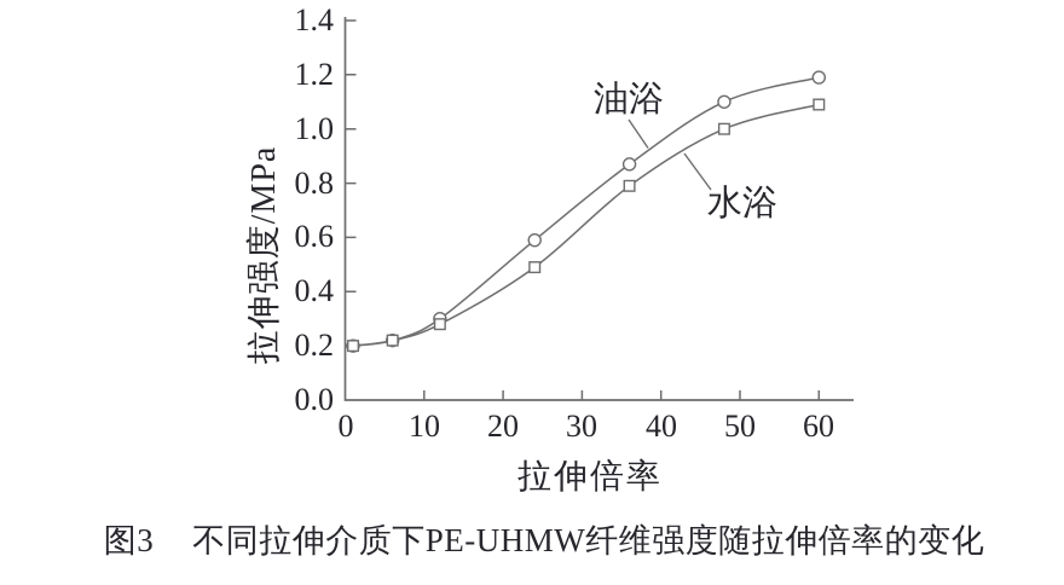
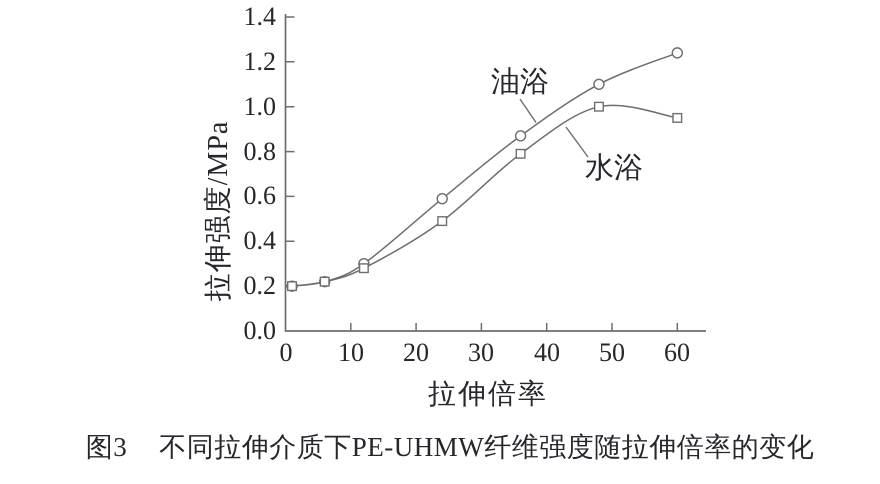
油浴/60: 1.19 -> 1.24
水浴/60: 1.09 -> 0.95
